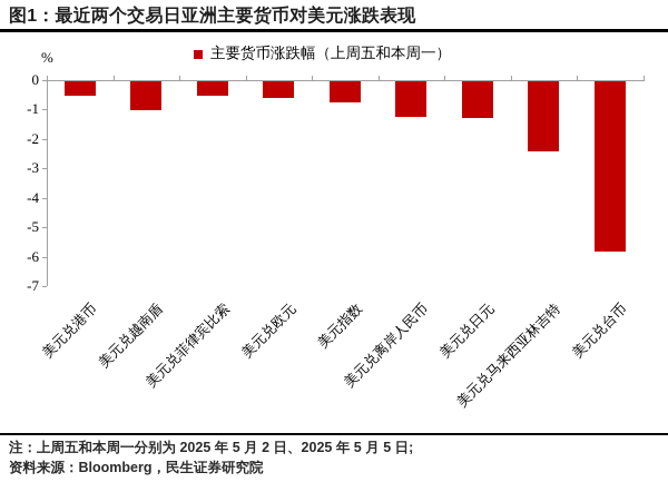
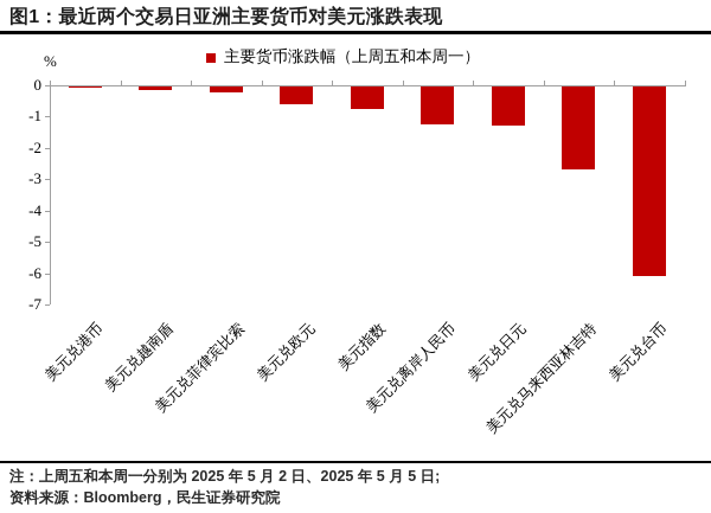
美元兑港币: -0.5 -> -0.1
美元兑越南盾: -1.0 -> -0.1
美元兑菲律宾比索: -0.5 -> -0.2
美元兑马来西亚林吉特: -2.4 -> -2.6
美元兑台币: -5.8 -> -6.0
